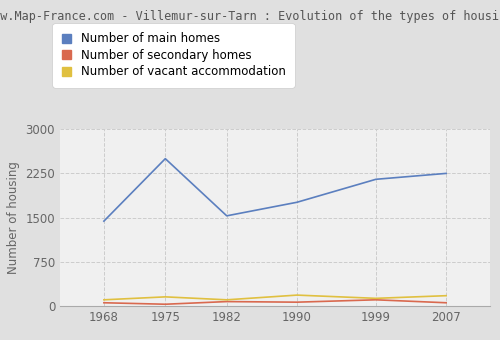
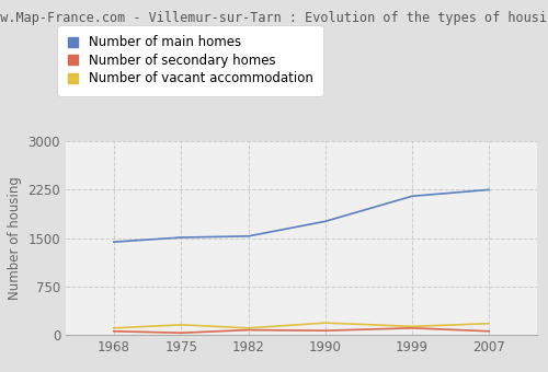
Number of main homes/1975: 2500 -> 1510
